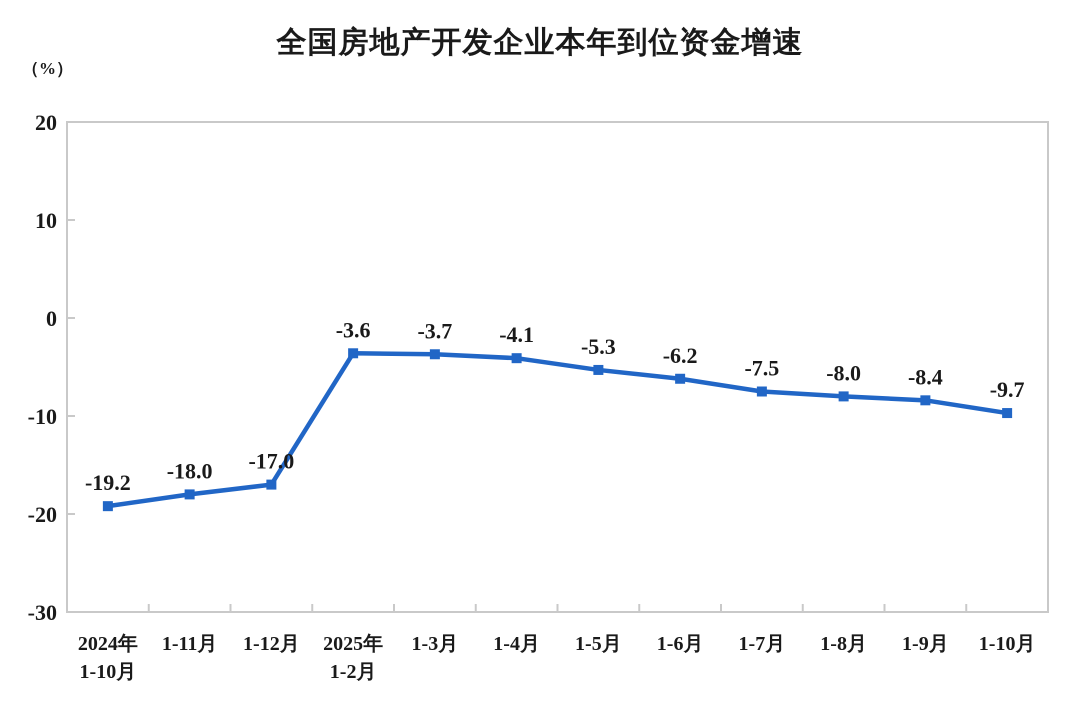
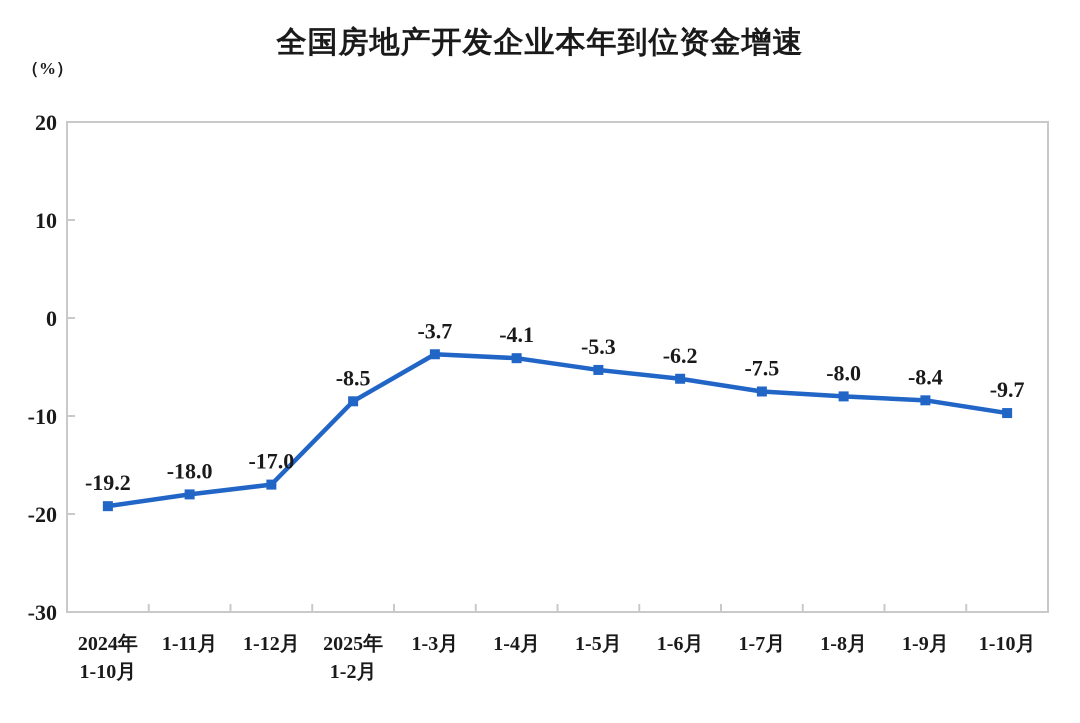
2025年 1-2月: -3.6 -> -8.5
